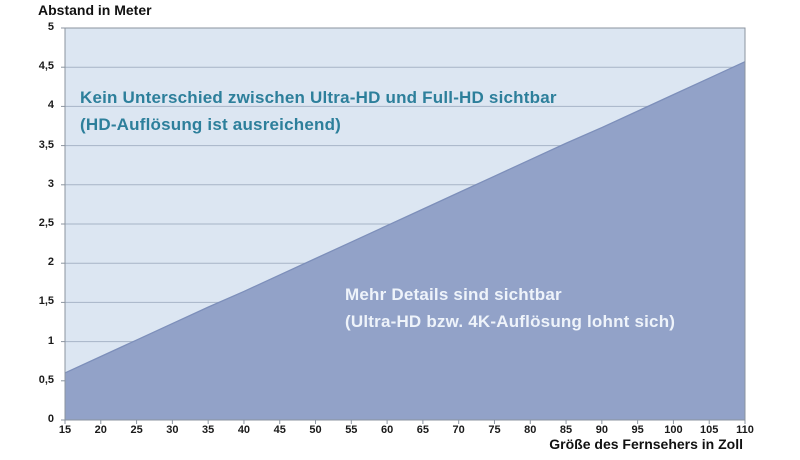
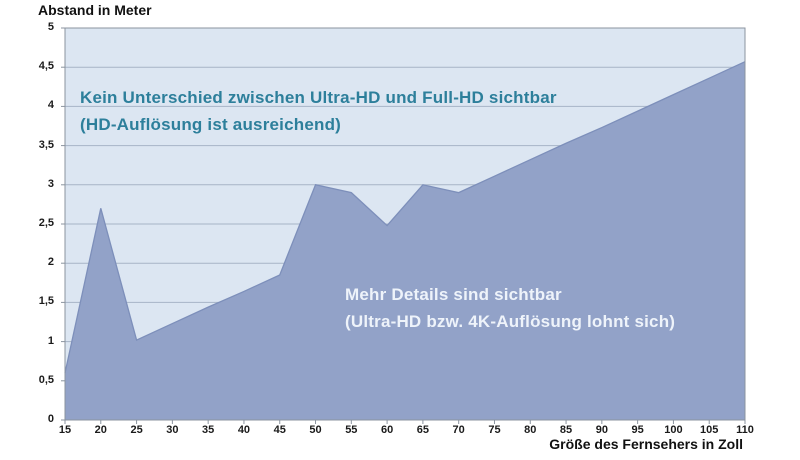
20: 0.8 -> 2.7
50: 2.1 -> 3.0
55: 2.3 -> 2.9
65: 2.7 -> 3.0
